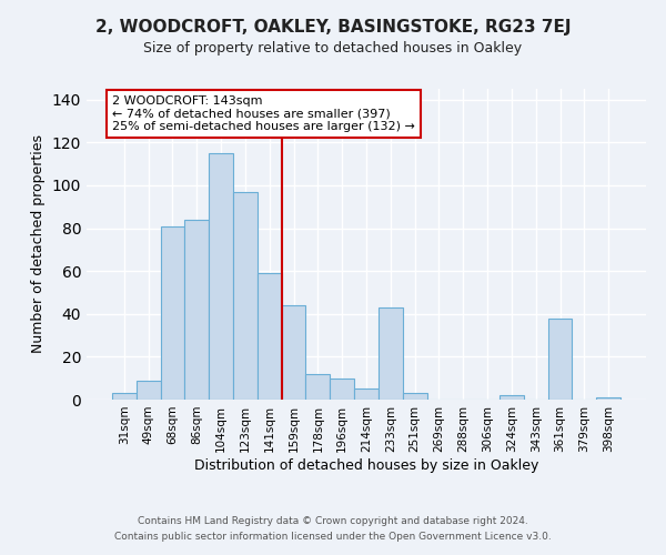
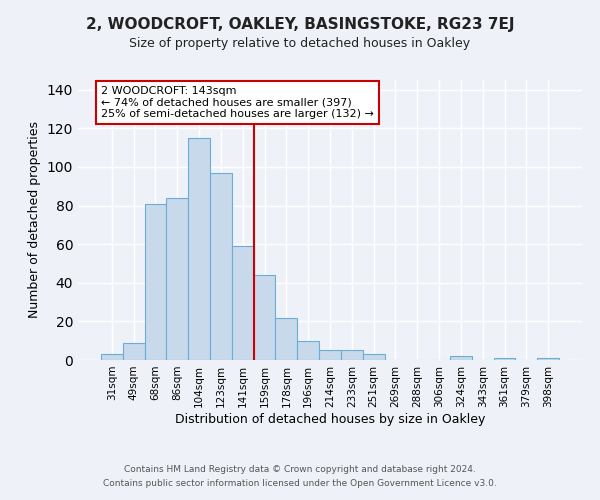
178sqm: 12 -> 22
233sqm: 43 -> 5
361sqm: 38 -> 1
